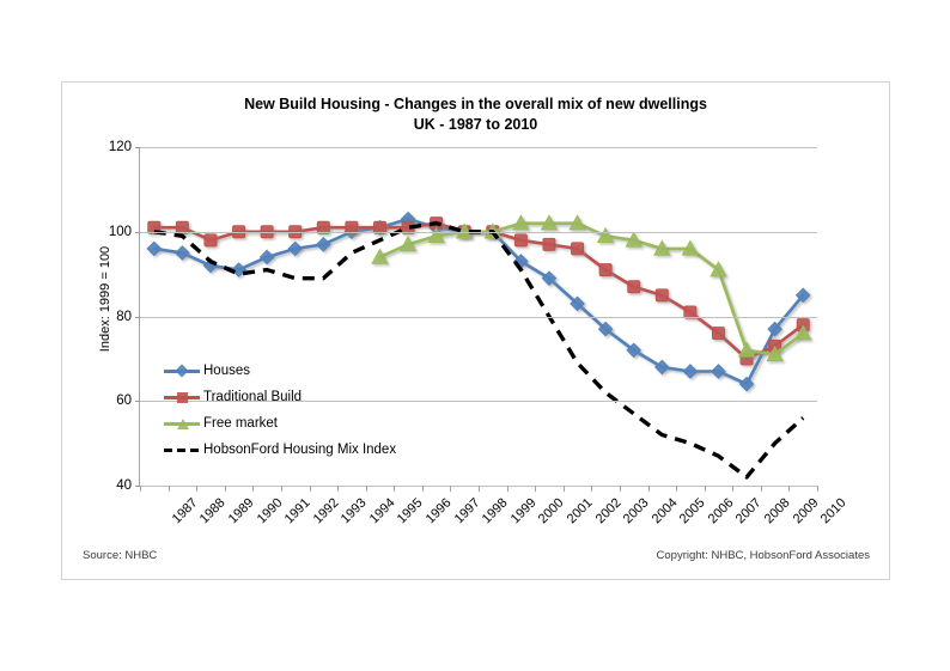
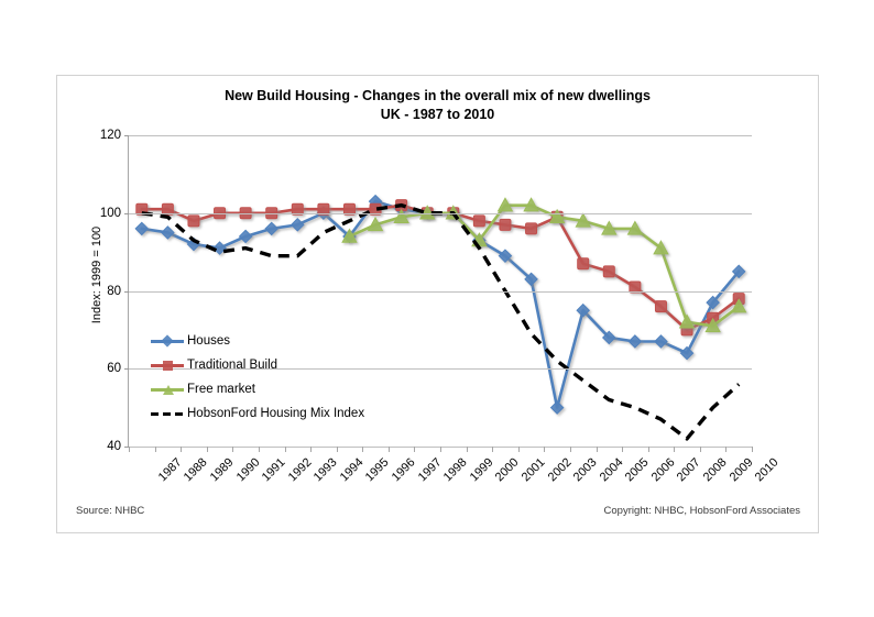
Houses/1995: 101 -> 94
Free market/2000: 102 -> 93
Houses/2003: 77 -> 50
Traditional Build/2003: 91 -> 99
Houses/2004: 72 -> 75
